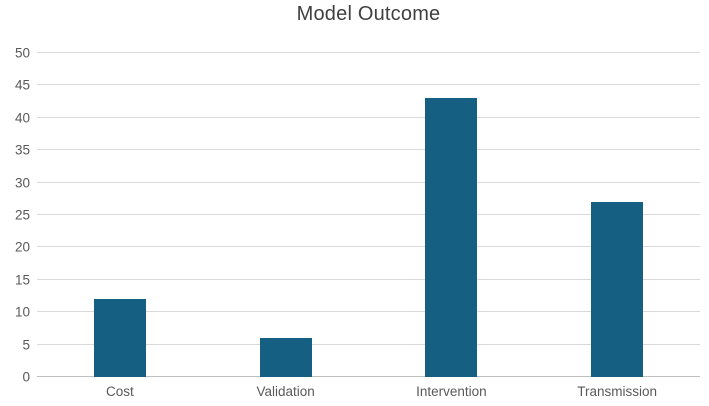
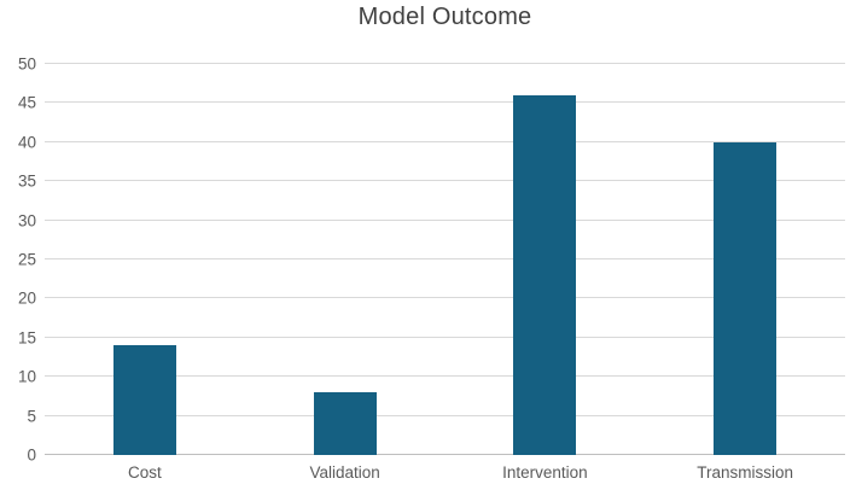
Cost: 12 -> 14
Validation: 6 -> 8
Intervention: 43 -> 46
Transmission: 27 -> 40
